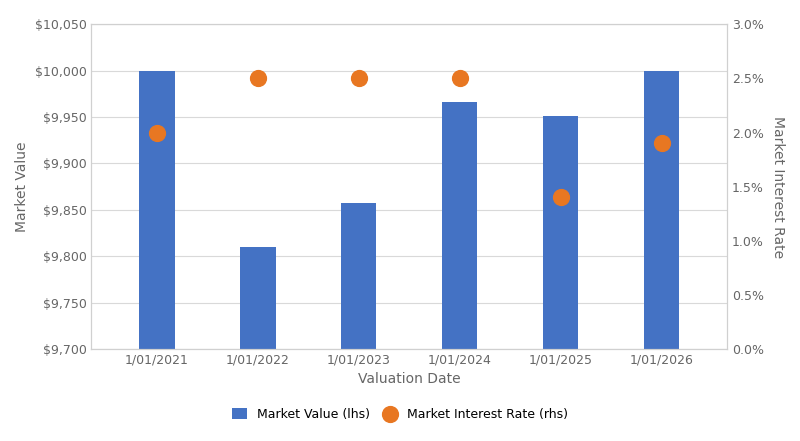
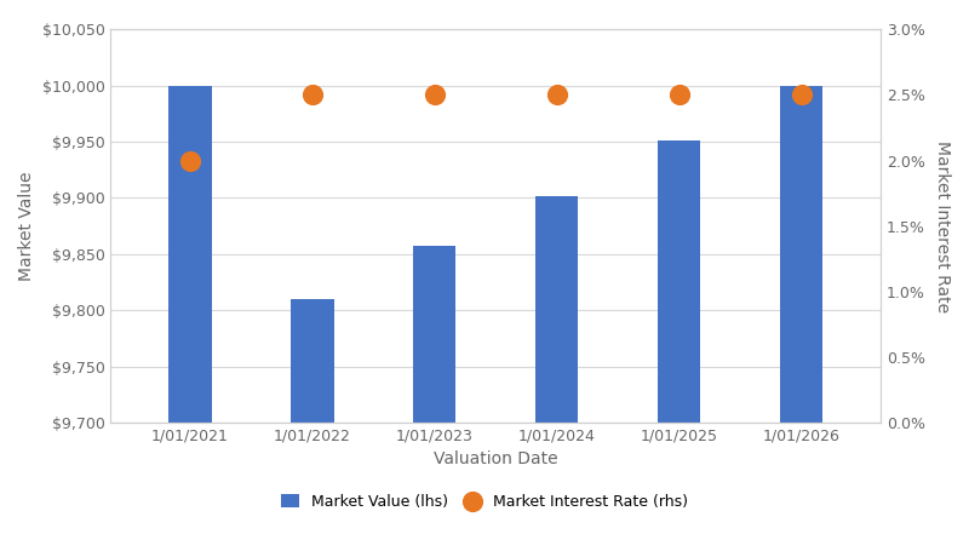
Market Value (lhs)/1/01/2024: $9,966 -> $9,902
Market Interest Rate (rhs)/1/01/2025: 1.4% -> 2.5%
Market Interest Rate (rhs)/1/01/2026: 1.9% -> 2.5%
